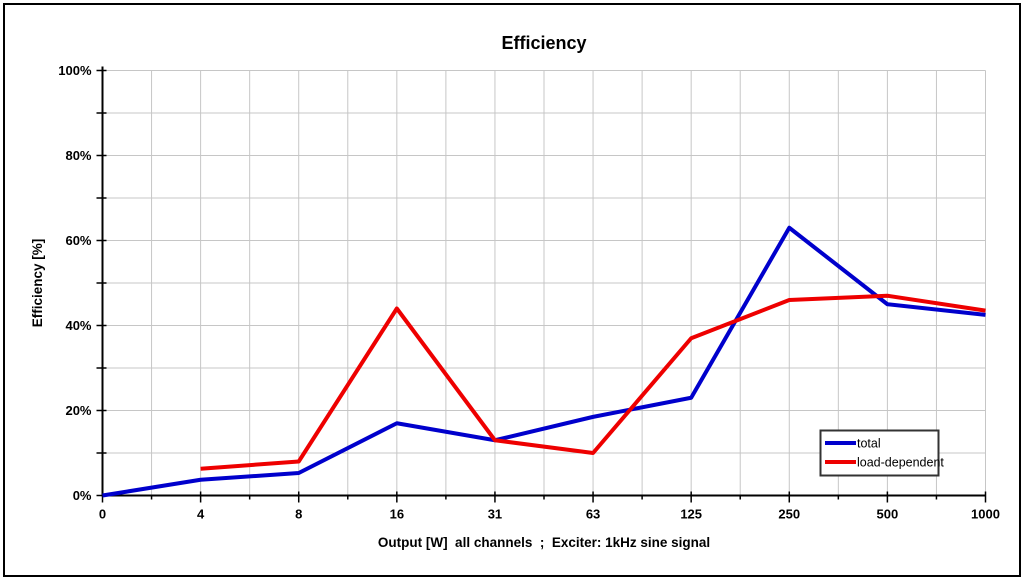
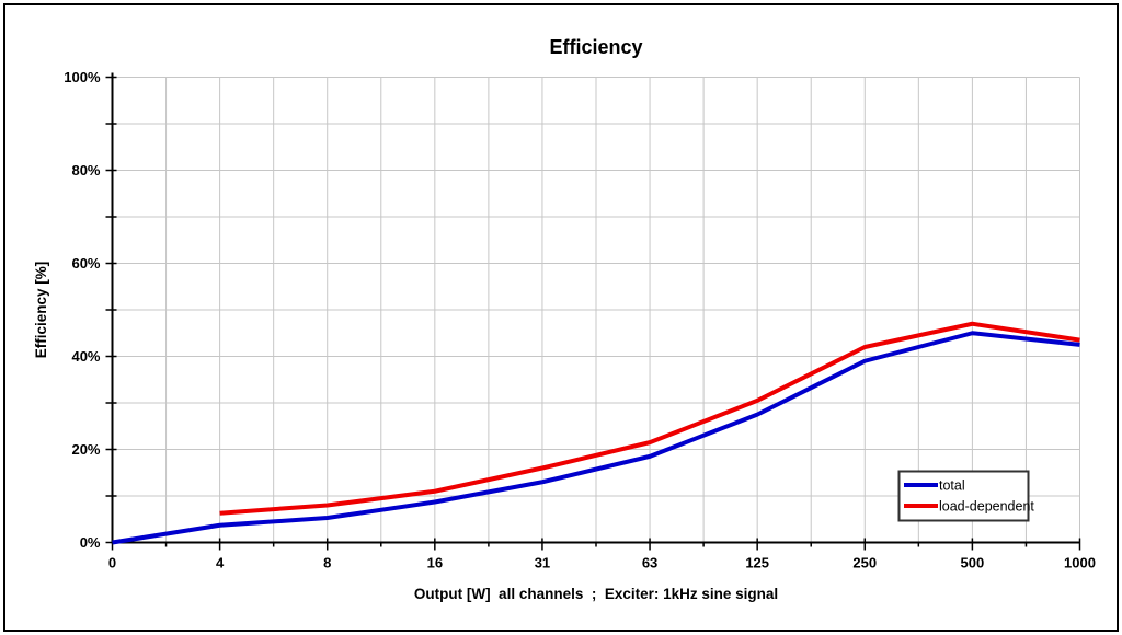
total/16: 17% -> 9%
load-dependent/16: 44% -> 11%
load-dependent/31: 13% -> 16%
load-dependent/63: 10% -> 22%
total/125: 23% -> 28%
load-dependent/125: 37% -> 30%
total/250: 63% -> 39%
load-dependent/250: 46% -> 42%
